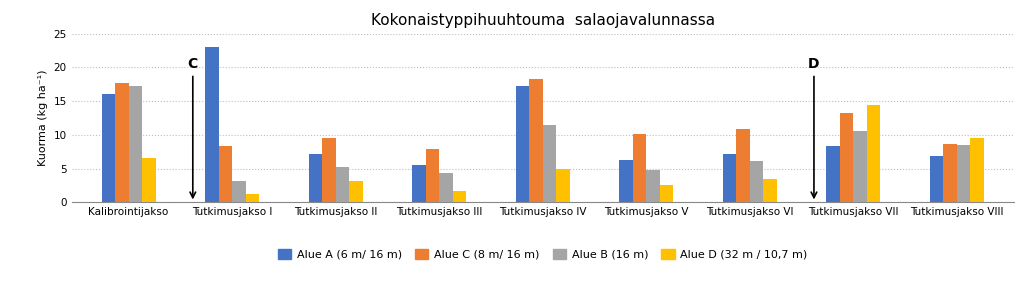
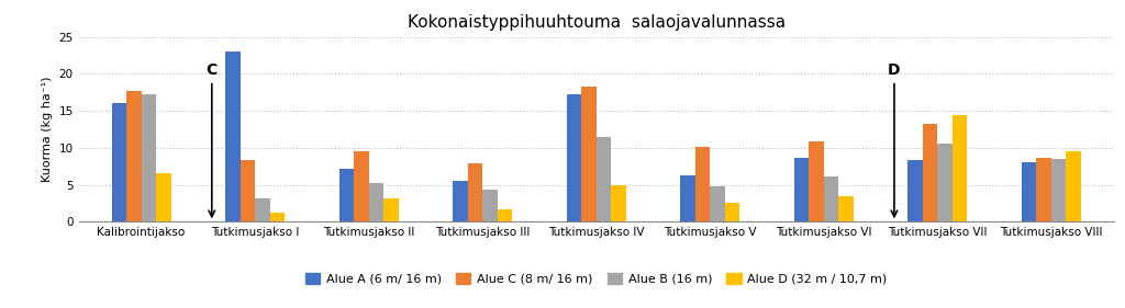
Alue A (6 m/ 16 m)/Tutkimusjakso VI: 7.1 -> 8.6
Alue A (6 m/ 16 m)/Tutkimusjakso VIII: 6.8 -> 8.0
